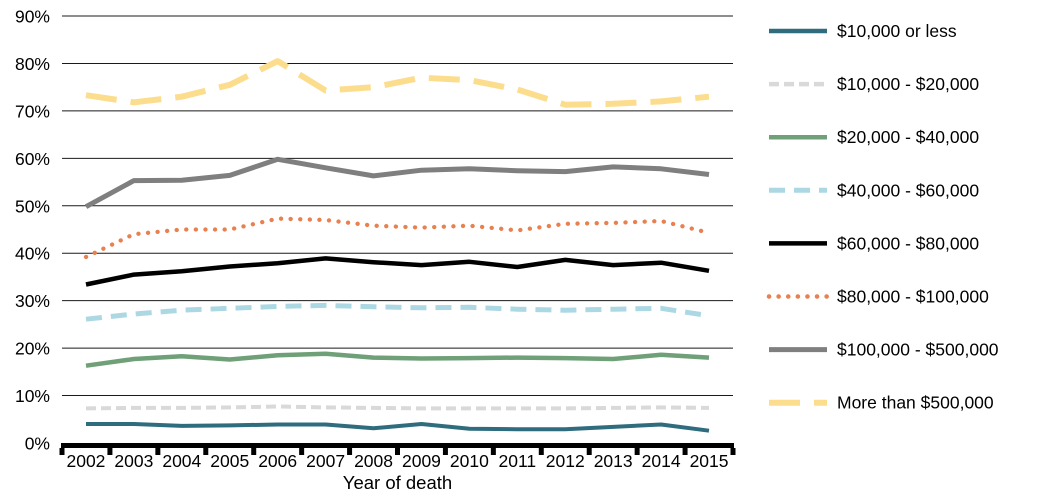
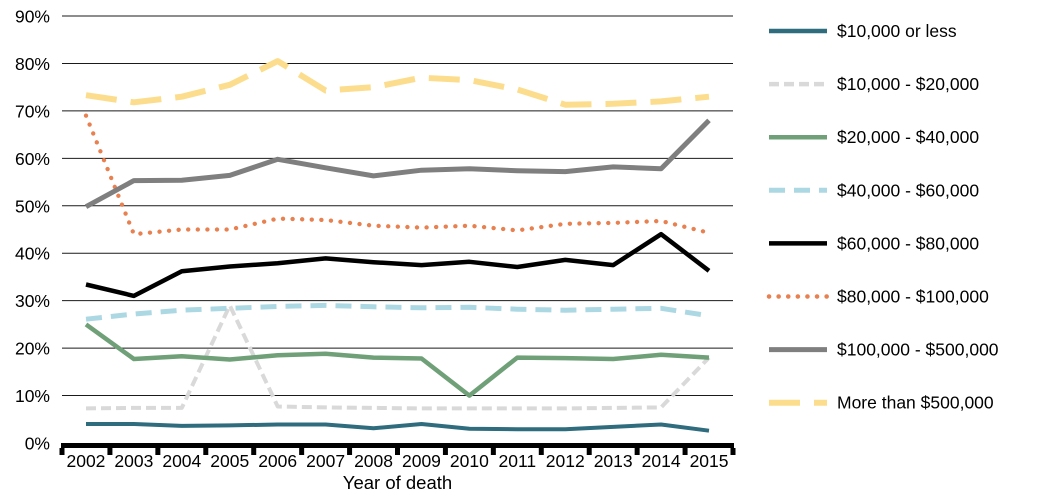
$20,000 - $40,000/2002: 16% -> 25%
$80,000 - $100,000/2002: 39% -> 69%
$60,000 - $80,000/2003: 36% -> 31%
$10,000 - $20,000/2005: 8% -> 29%
$20,000 - $40,000/2010: 18% -> 10%
$60,000 - $80,000/2014: 38% -> 44%
$10,000 - $20,000/2015: 7% -> 18%
$100,000 - $500,000/2015: 57% -> 68%
